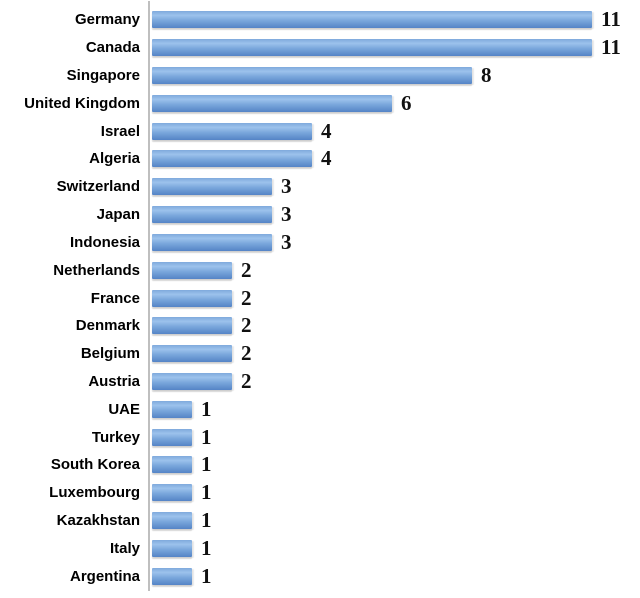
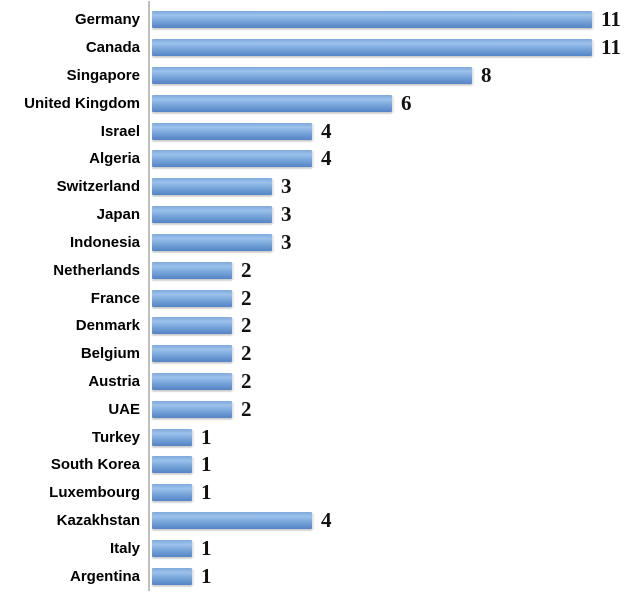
UAE: 1 -> 2
Kazakhstan: 1 -> 4
